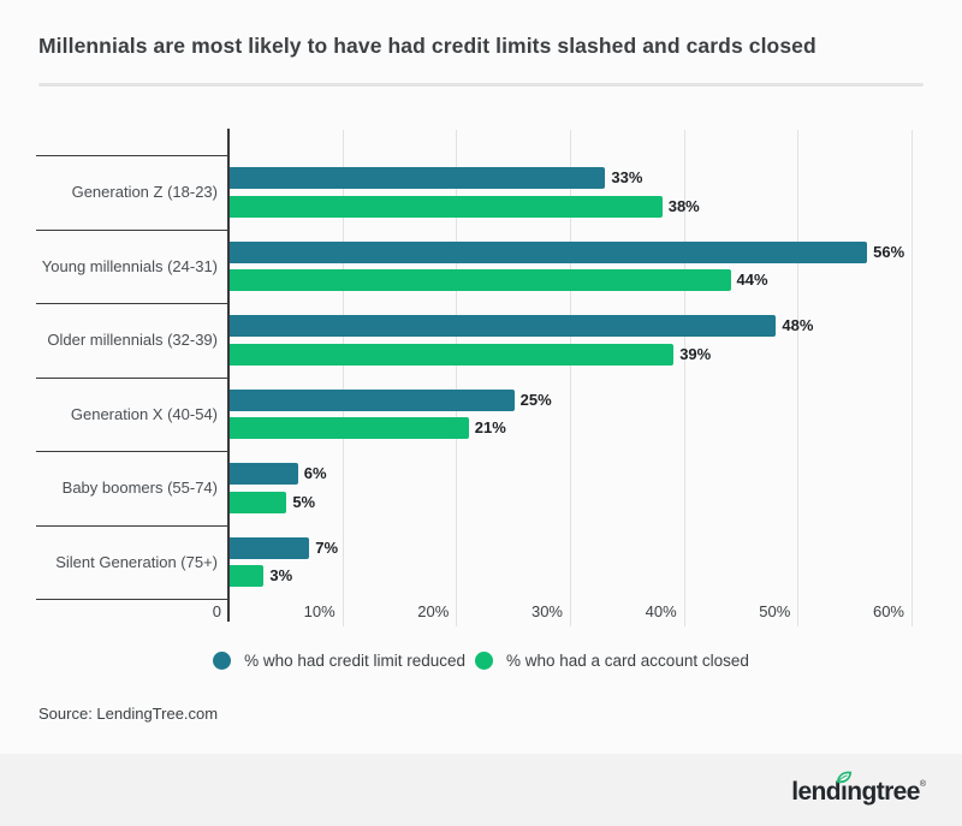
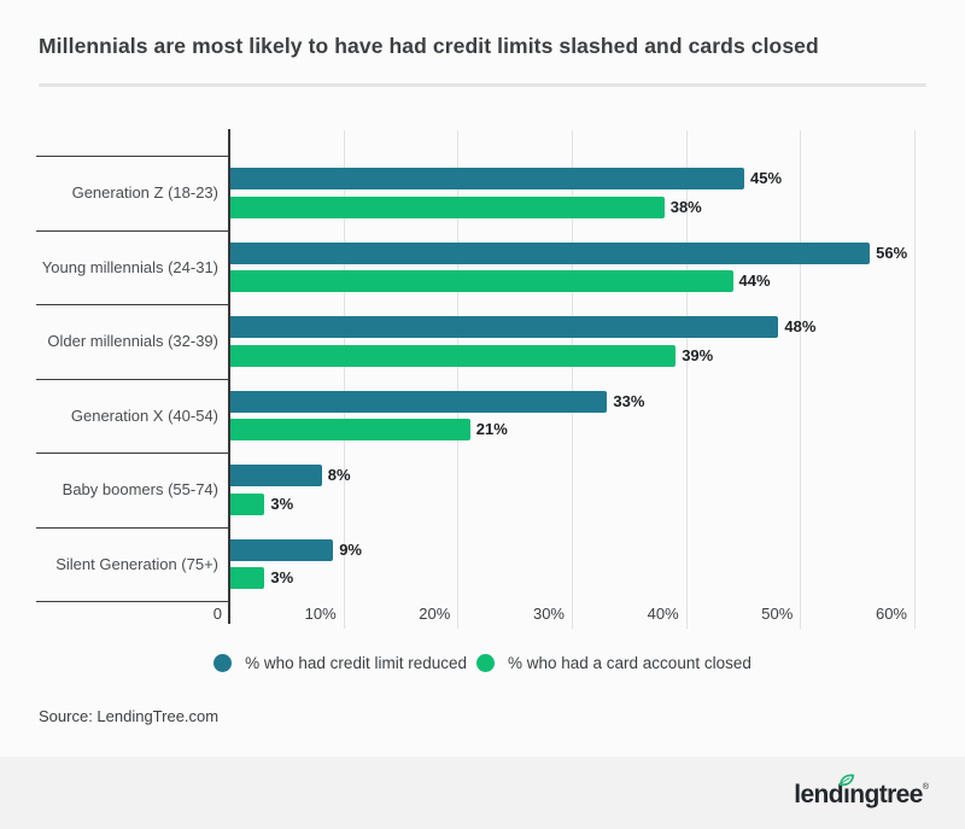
% who had credit limit reduced/Generation Z (18-23): 33% -> 45%
% who had credit limit reduced/Generation X (40-54): 25% -> 33%
% who had credit limit reduced/Baby boomers (55-74): 6% -> 8%
% who had a card account closed/Baby boomers (55-74): 5% -> 3%
% who had credit limit reduced/Silent Generation (75+): 7% -> 9%
